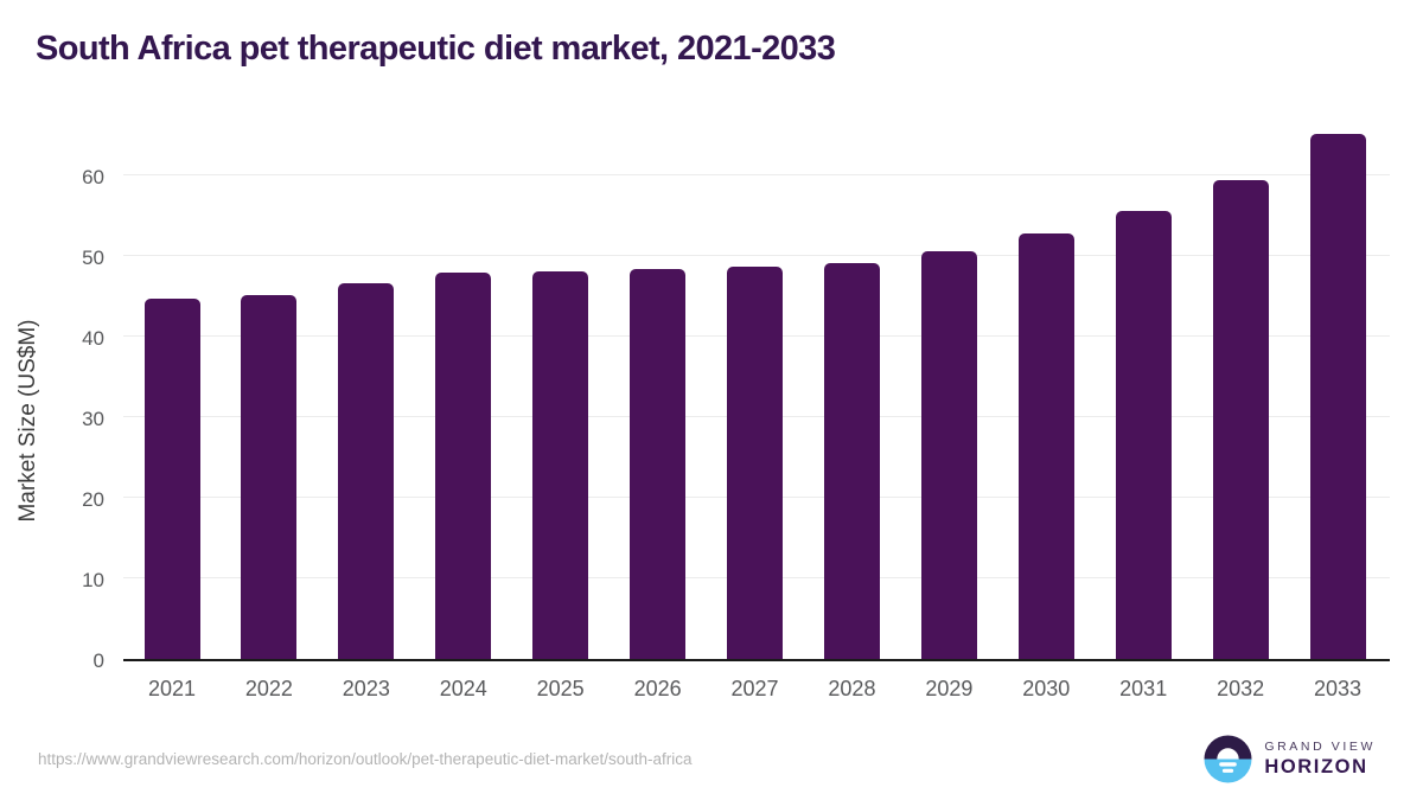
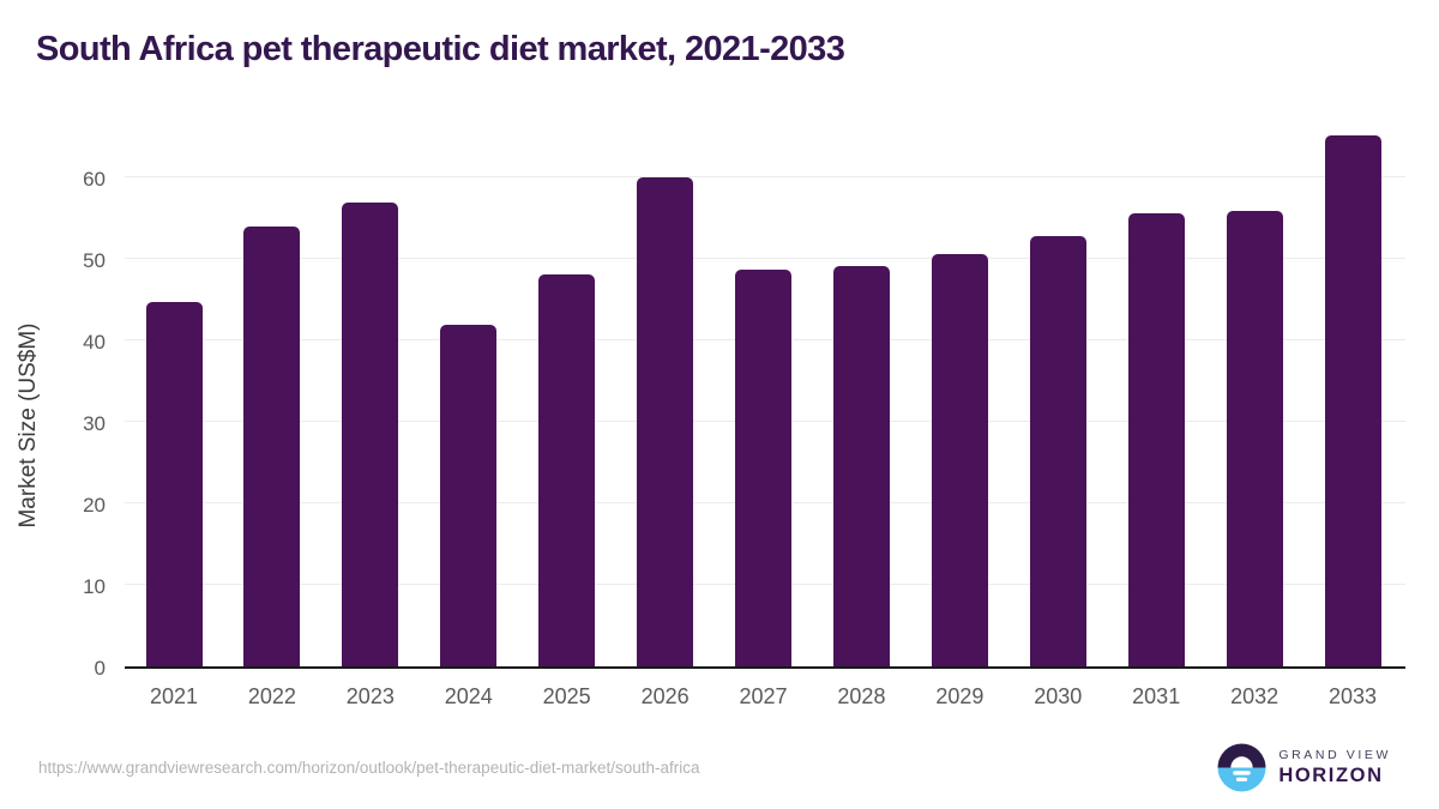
2022: 45 -> 54
2023: 47 -> 57
2024: 48 -> 42
2026: 48 -> 60
2032: 60 -> 56
